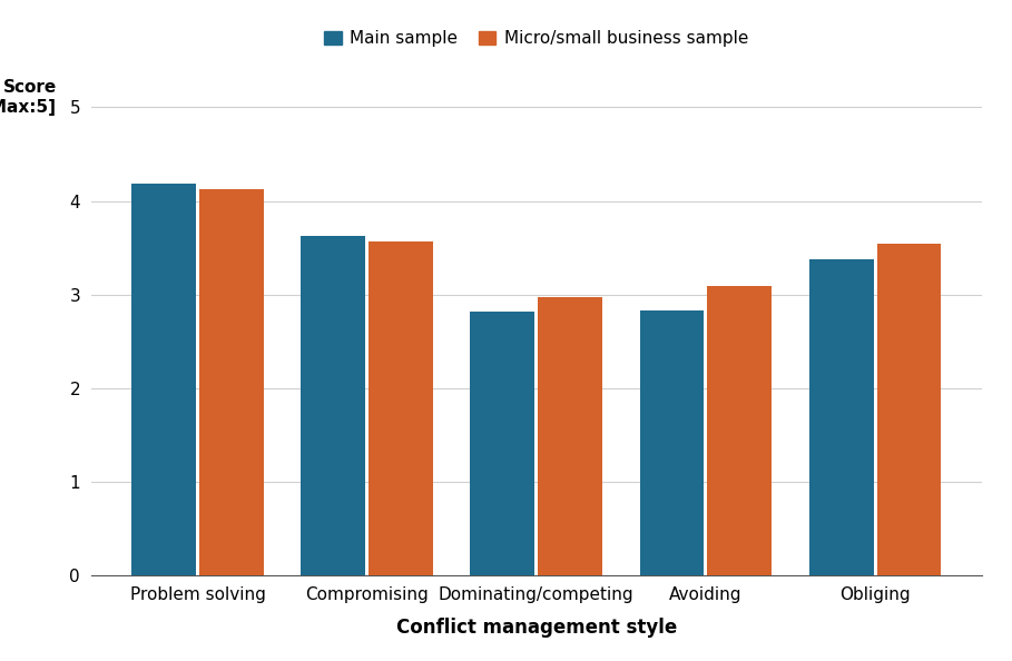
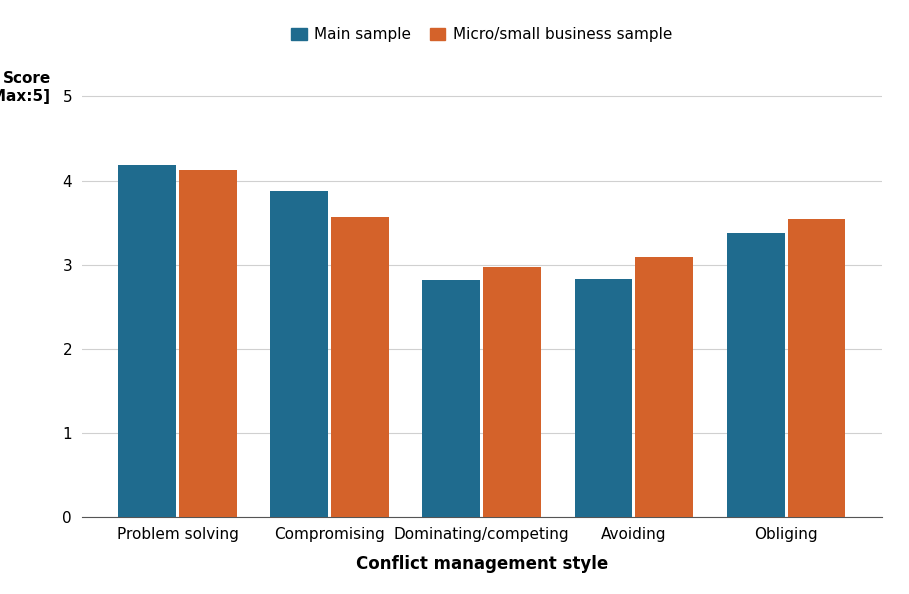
Main sample/Compromising: 3.63 -> 3.88
